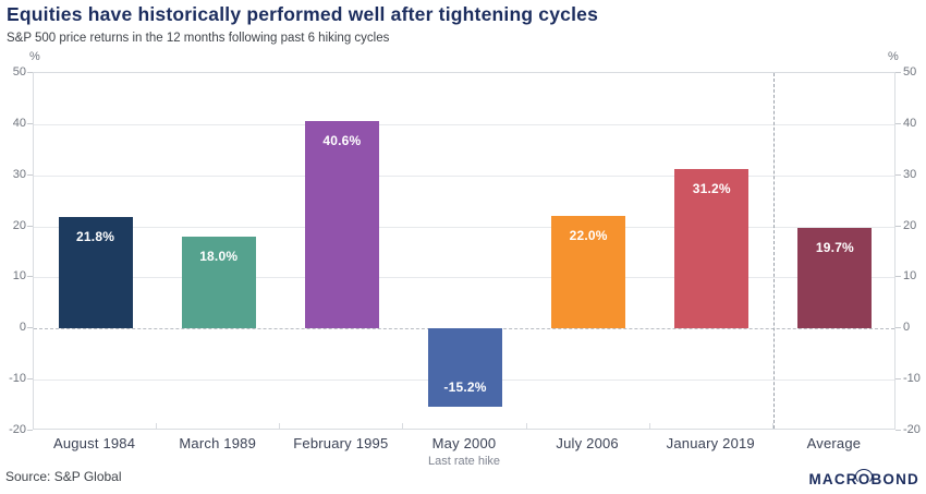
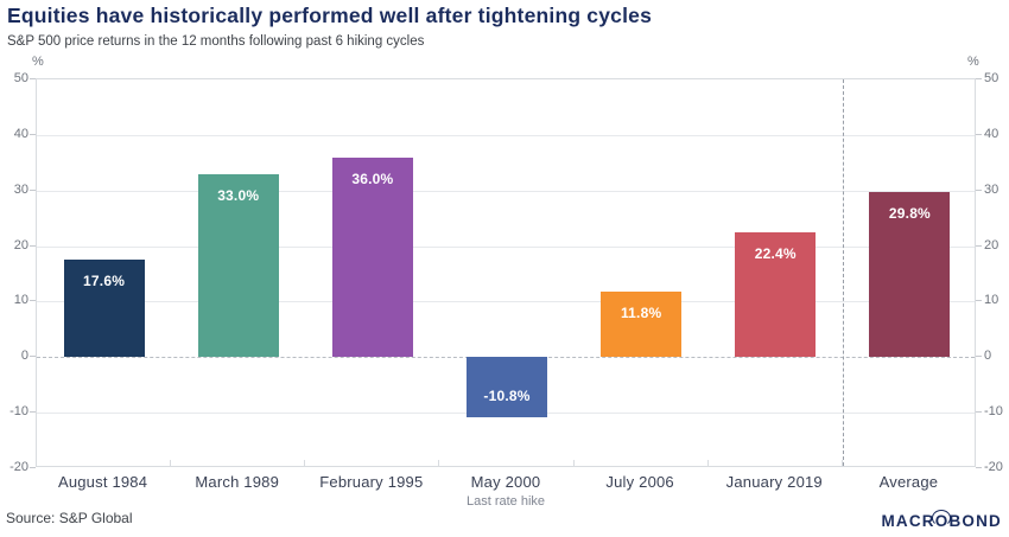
August 1984: 21.8% -> 17.6%
March 1989: 18.0% -> 33.0%
February 1995: 40.6% -> 36.0%
May 2000: -15.2% -> -10.8%
July 2006: 22.0% -> 11.8%
January 2019: 31.2% -> 22.4%
Average: 19.7% -> 29.8%
